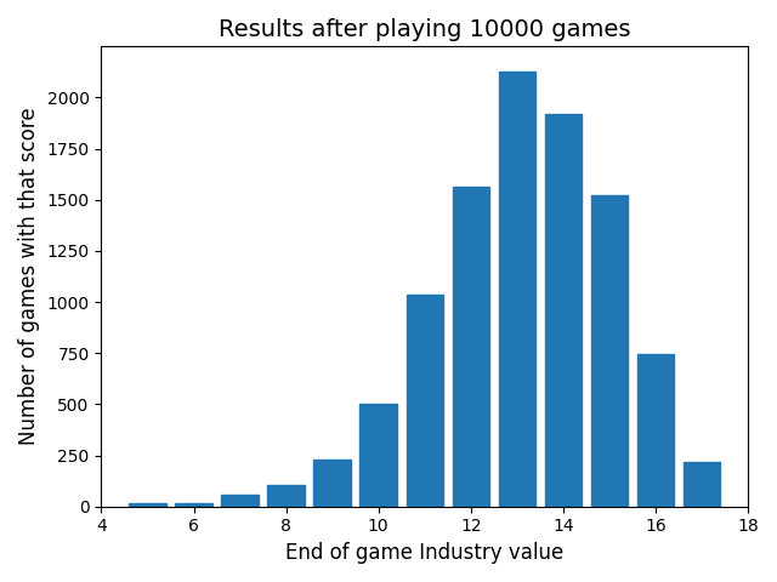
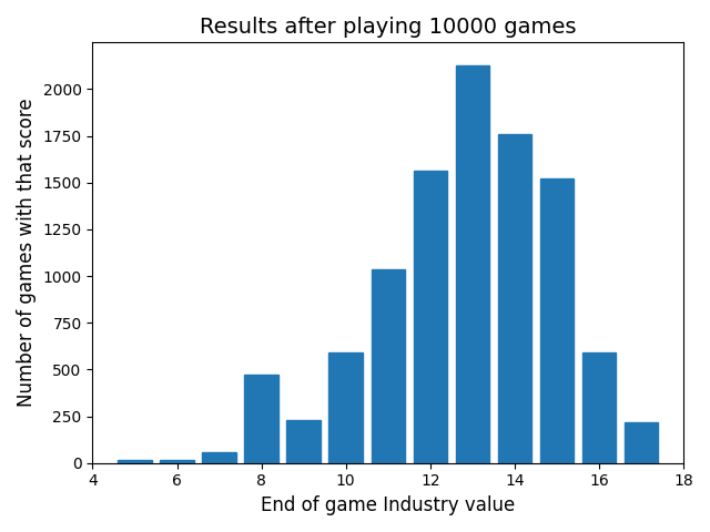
8: 100 -> 470
10: 500 -> 590
14: 1920 -> 1760
16: 740 -> 590
